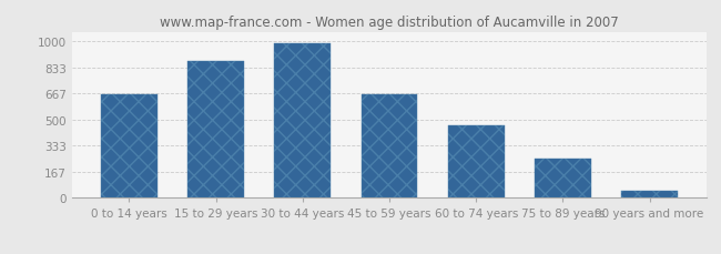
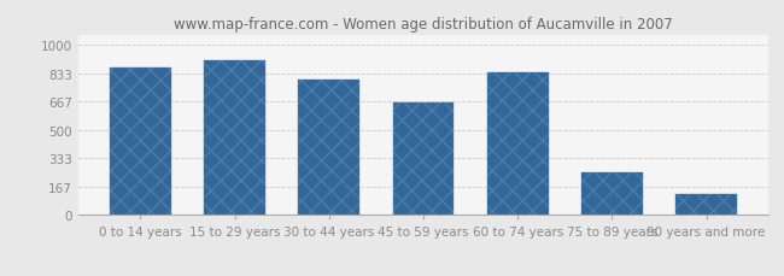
0 to 14 years: 660 -> 870
15 to 29 years: 870 -> 910
30 to 44 years: 980 -> 800
60 to 74 years: 460 -> 840
90 years and more: 40 -> 120
